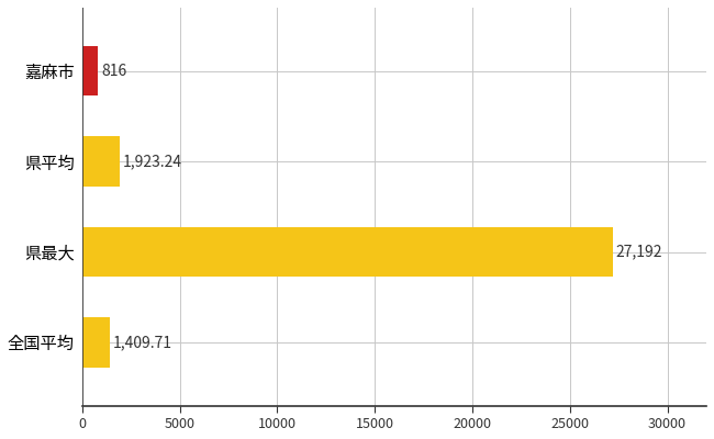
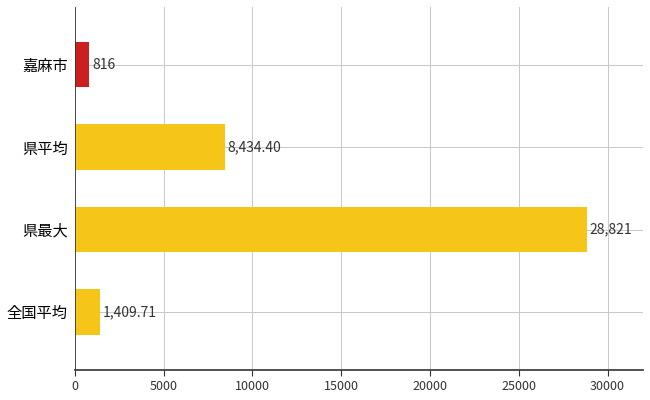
県平均: 1,923.24 -> 8,434.40
県最大: 27,192 -> 28,821
